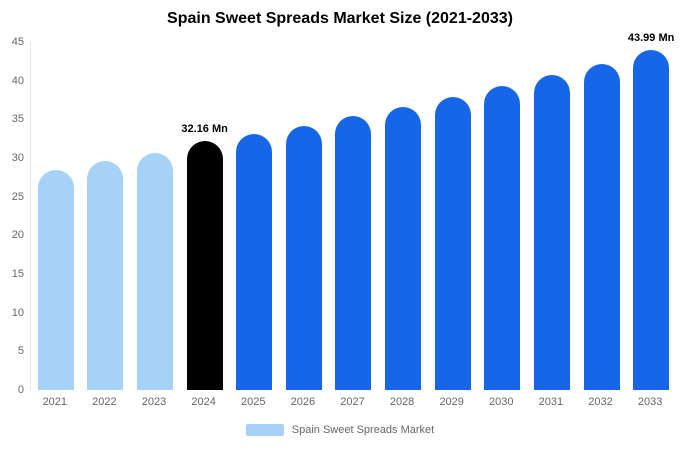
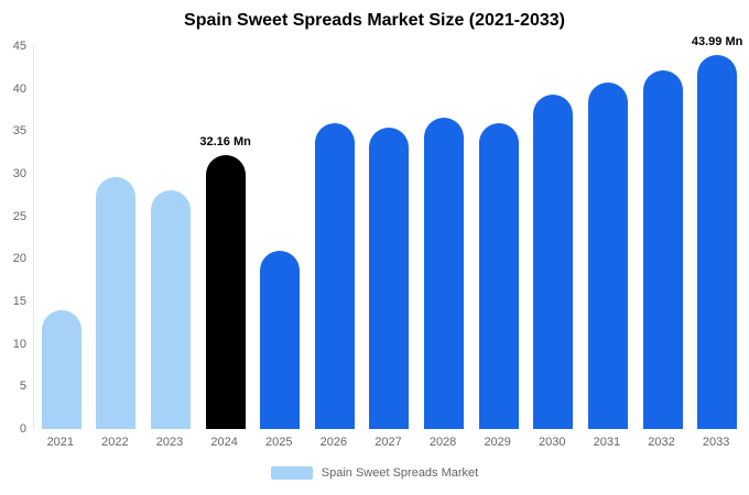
2021: 28 -> 14
2023: 31 -> 28
2025: 33 -> 21
2026: 34 -> 36
2029: 38 -> 36
